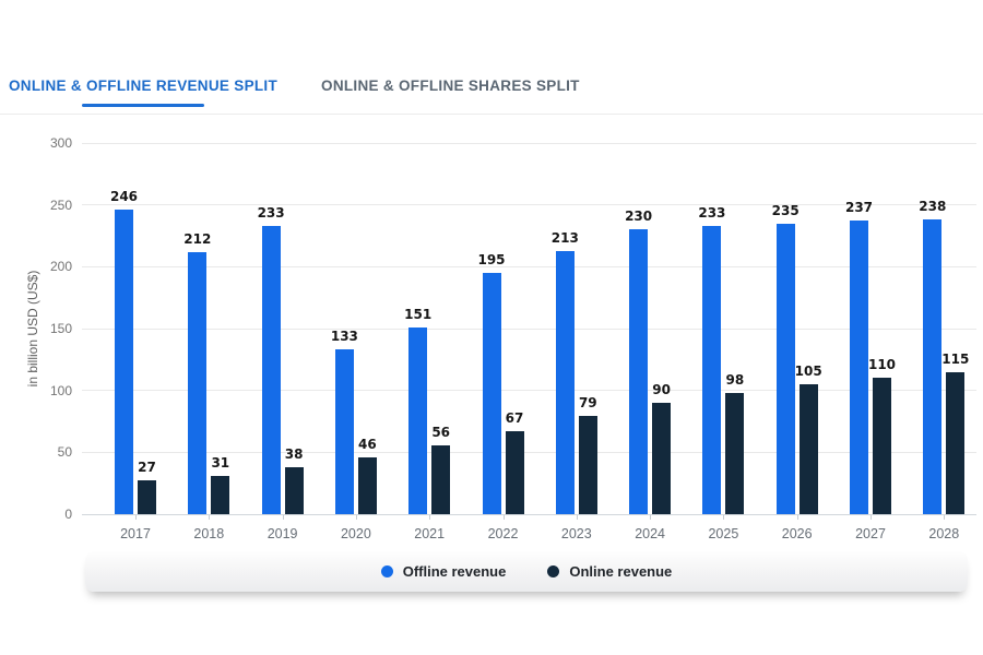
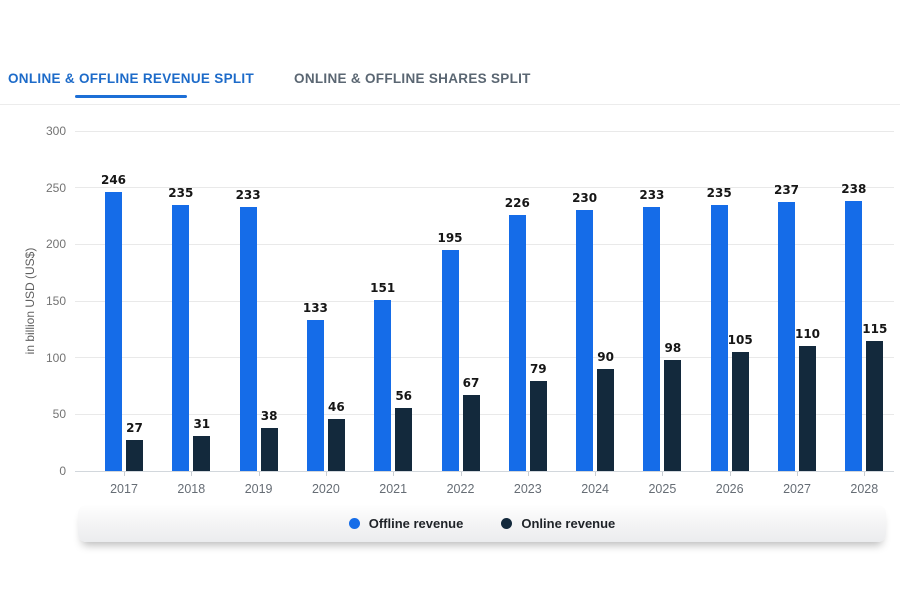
Offline revenue/2018: 212 -> 235
Offline revenue/2023: 213 -> 226
